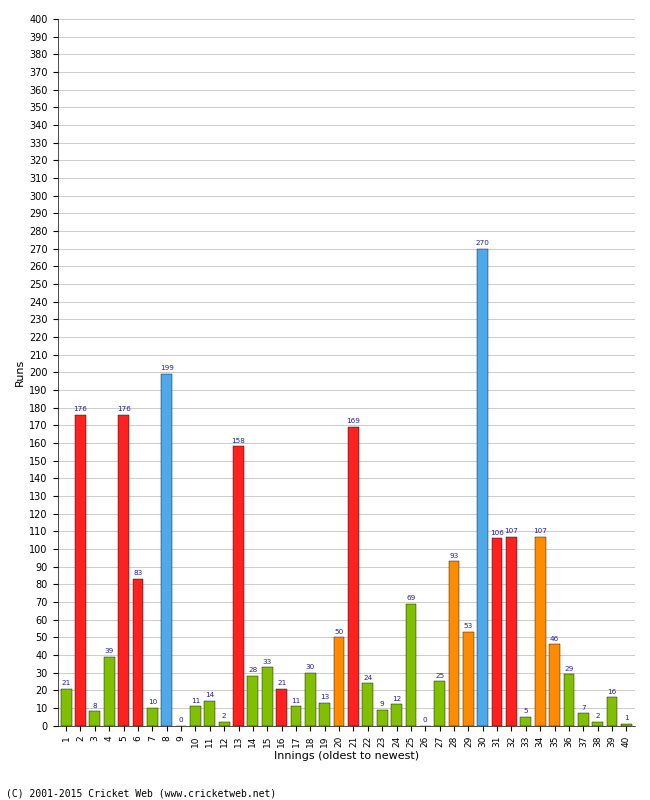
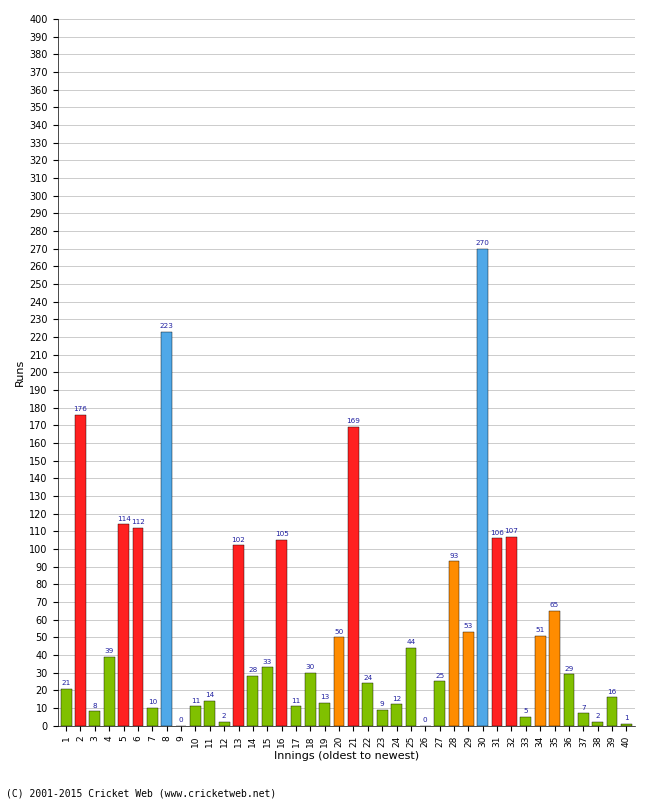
5: 176 -> 114
6: 83 -> 112
8: 199 -> 223
13: 158 -> 102
16: 21 -> 105
25: 69 -> 44
34: 107 -> 51
35: 46 -> 65
